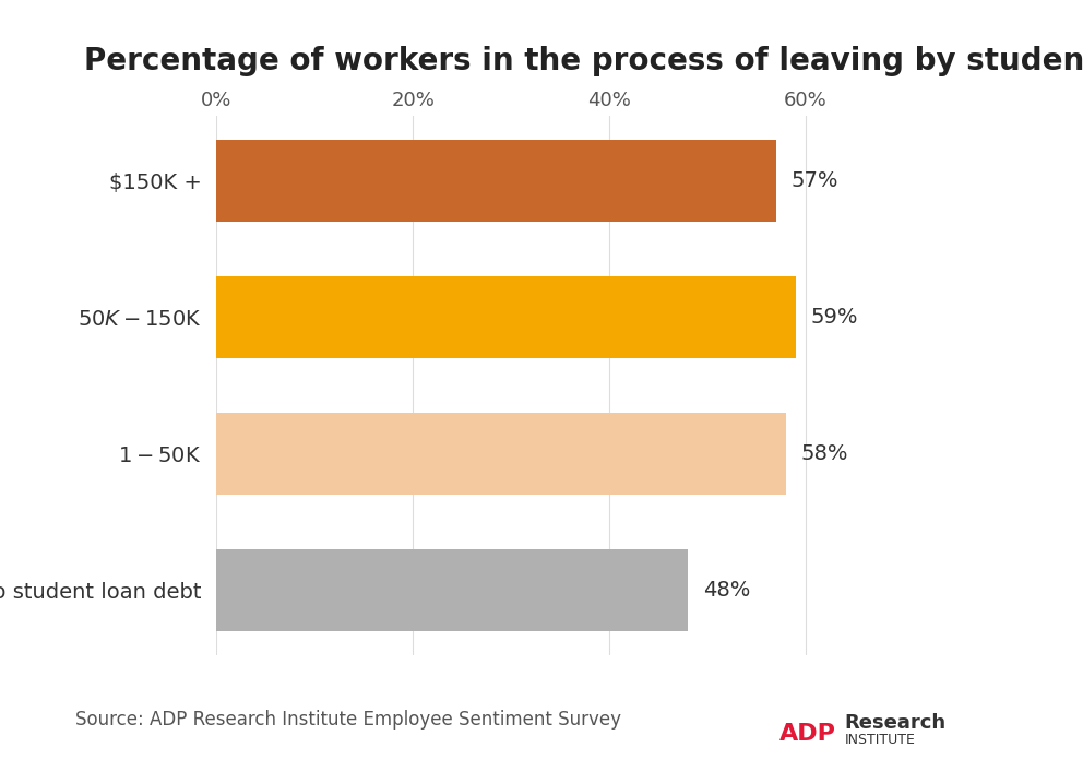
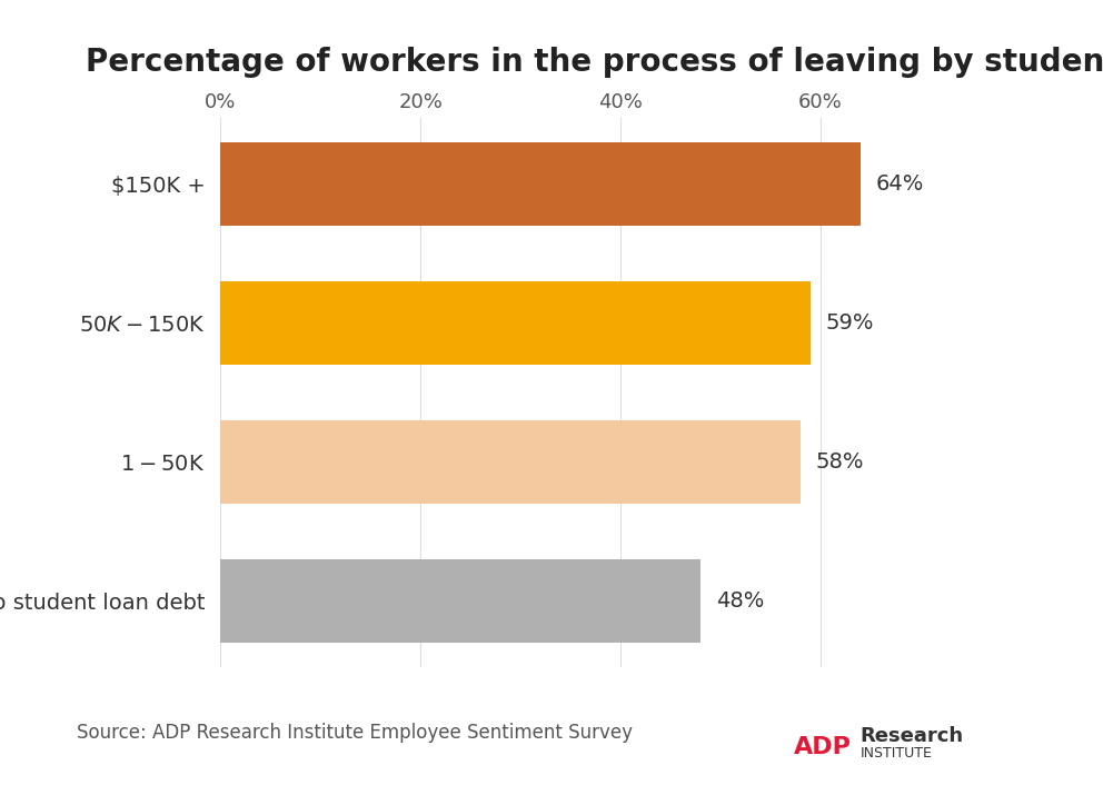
$150K +: 57% -> 64%
